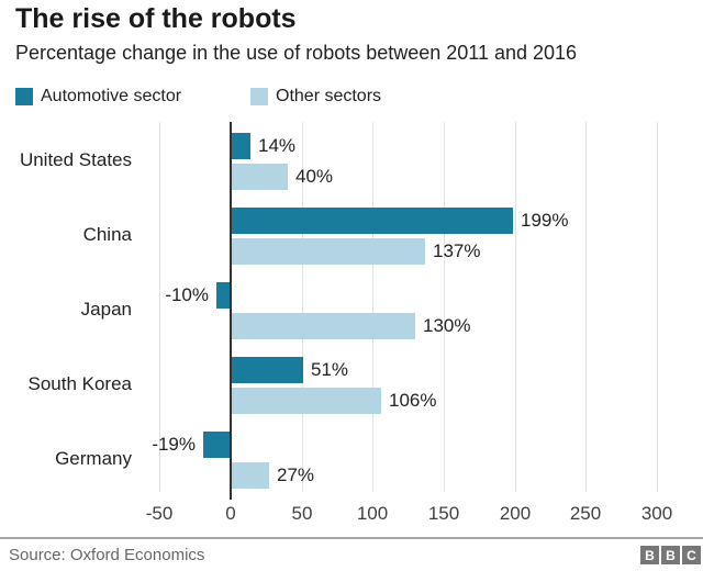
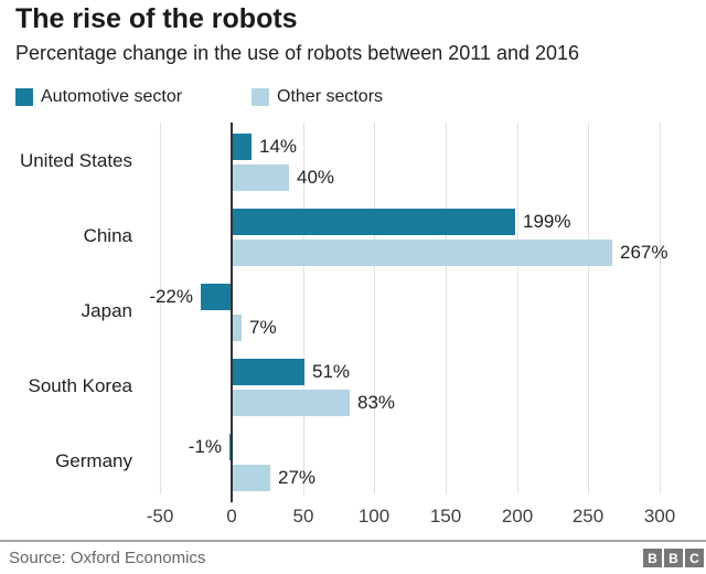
Other sectors/China: 137% -> 267%
Automotive sector/Japan: -10% -> -22%
Other sectors/Japan: 130% -> 7%
Other sectors/South Korea: 106% -> 83%
Automotive sector/Germany: -19% -> -1%
